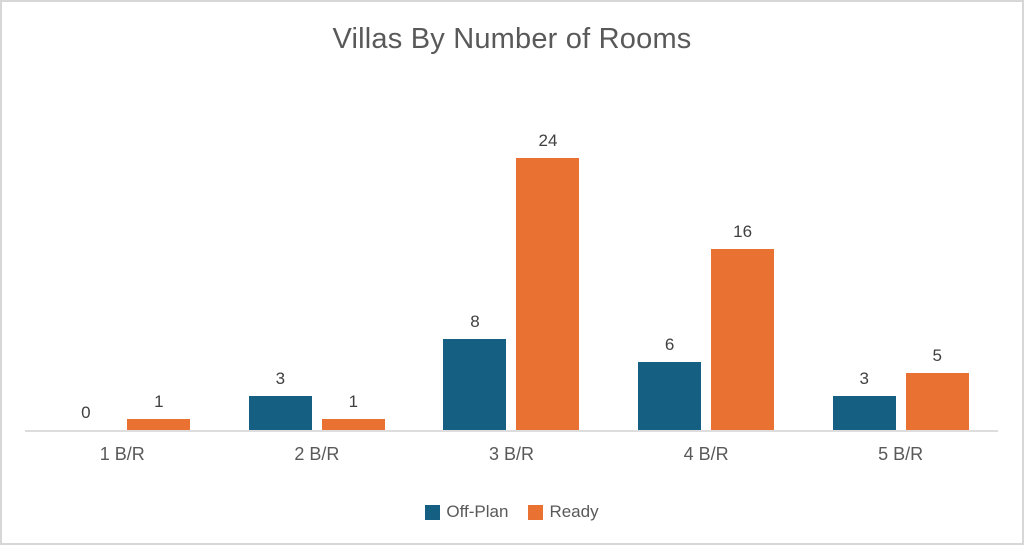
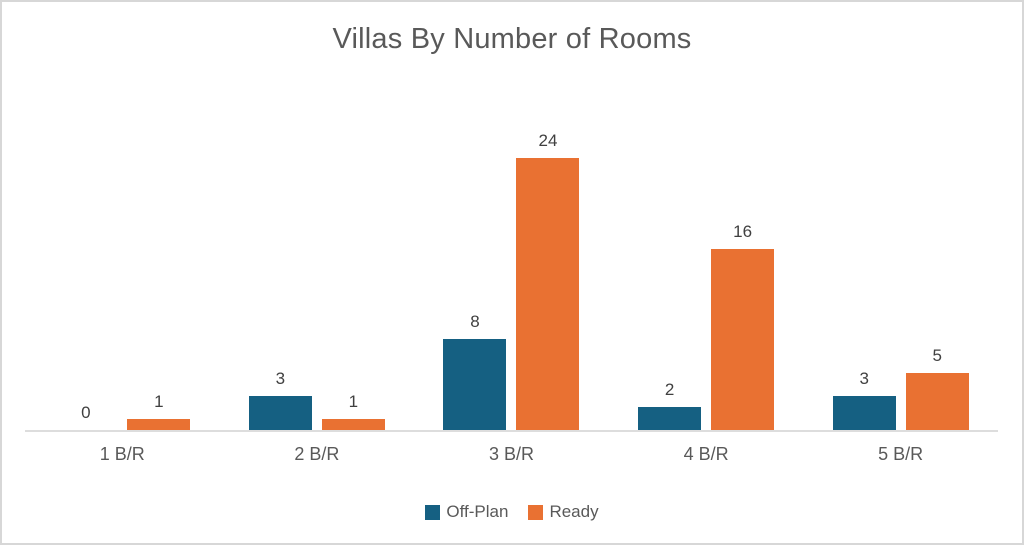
Off-Plan/4 B/R: 6 -> 2
